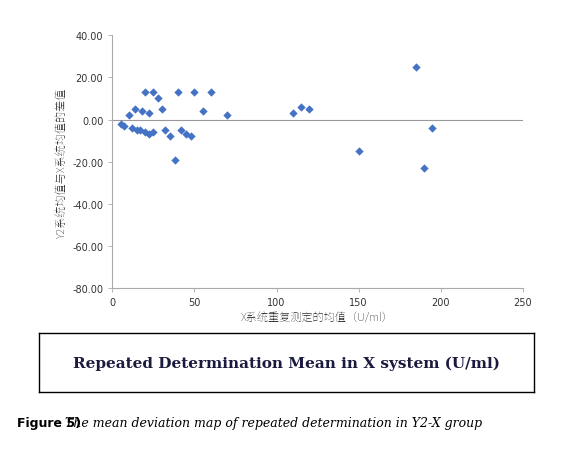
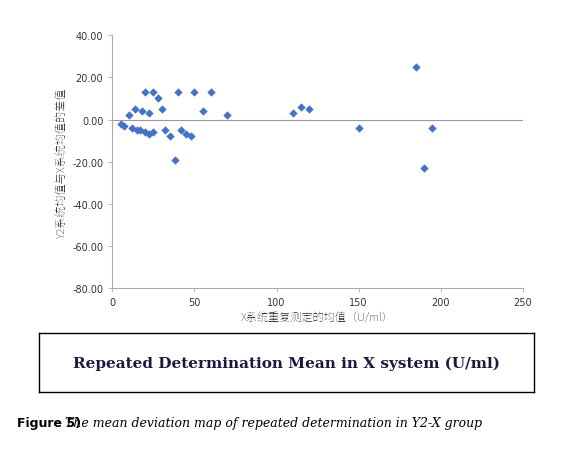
150: -15 -> -4
